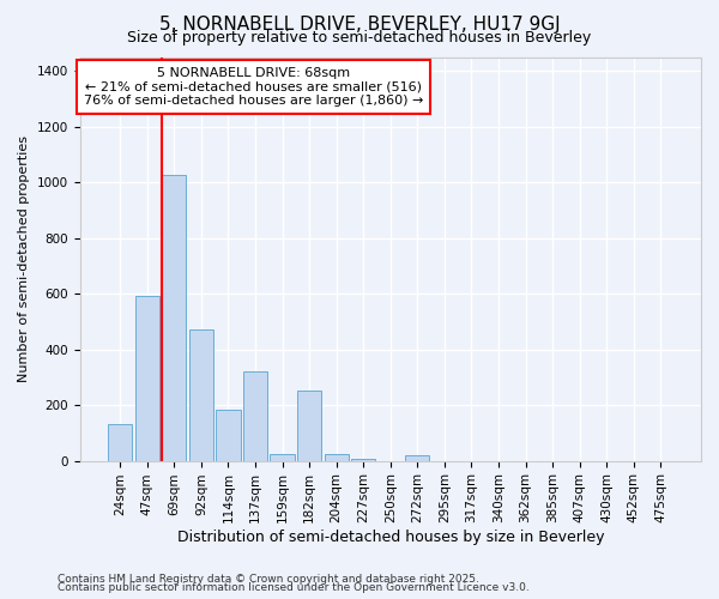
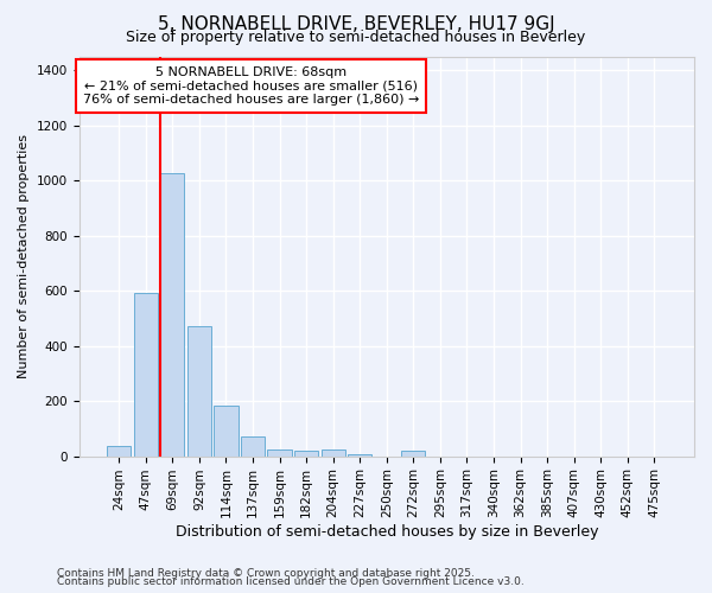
24sqm: 130 -> 37
137sqm: 320 -> 72
182sqm: 250 -> 18
